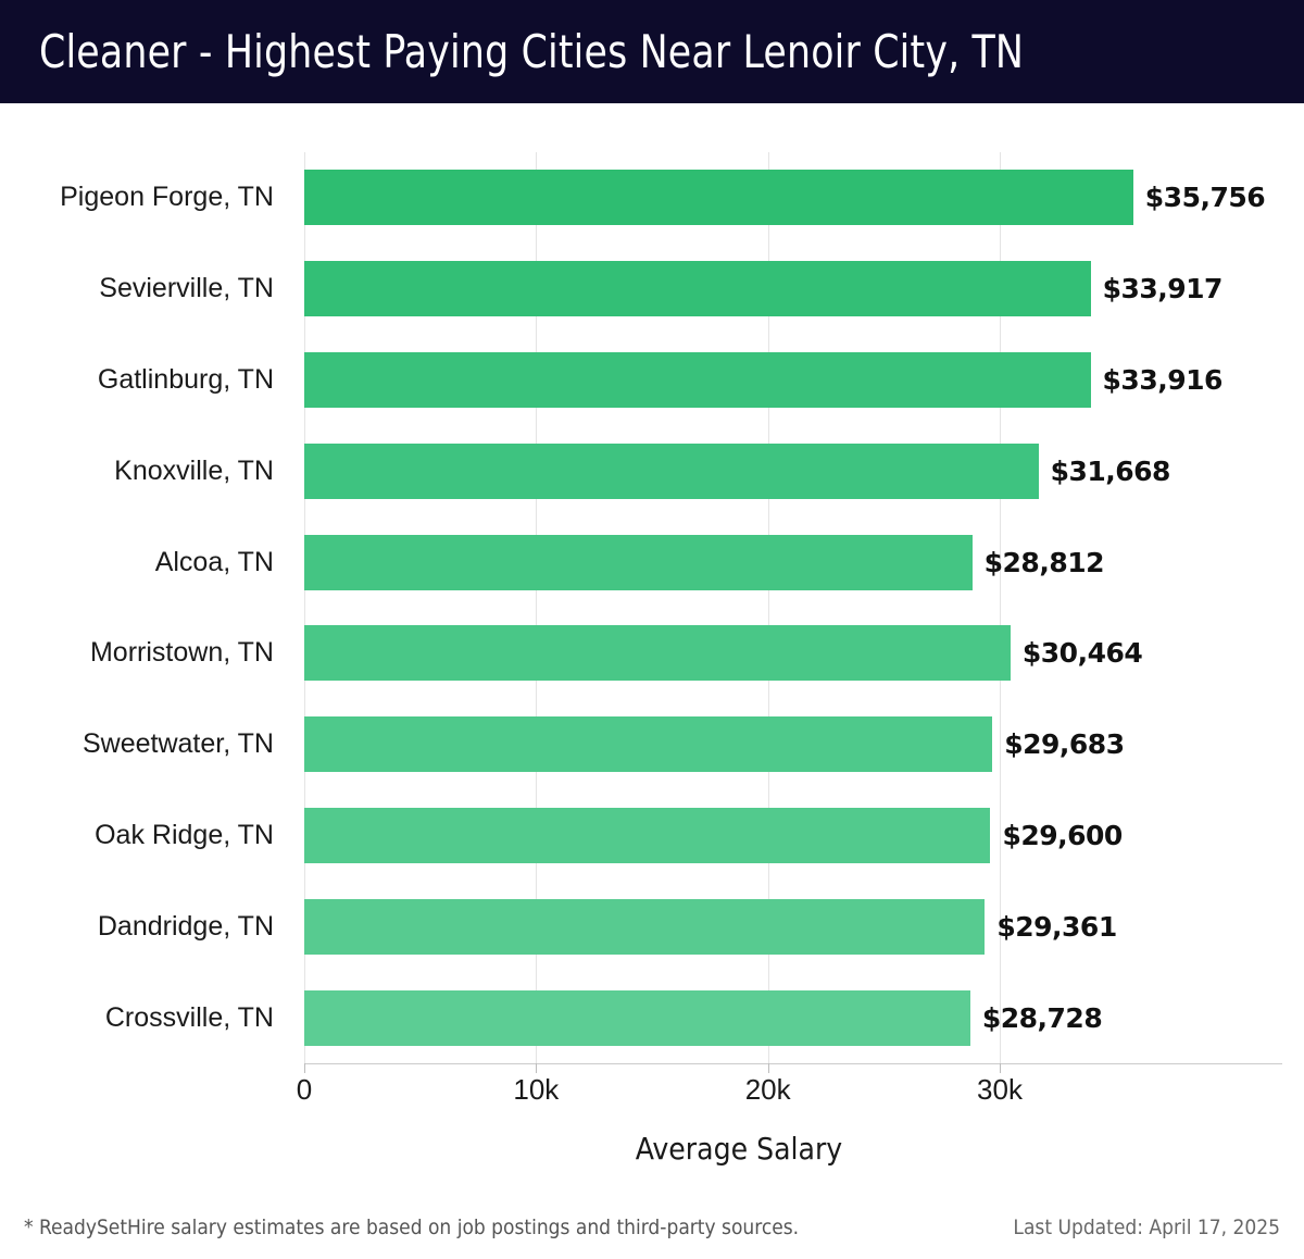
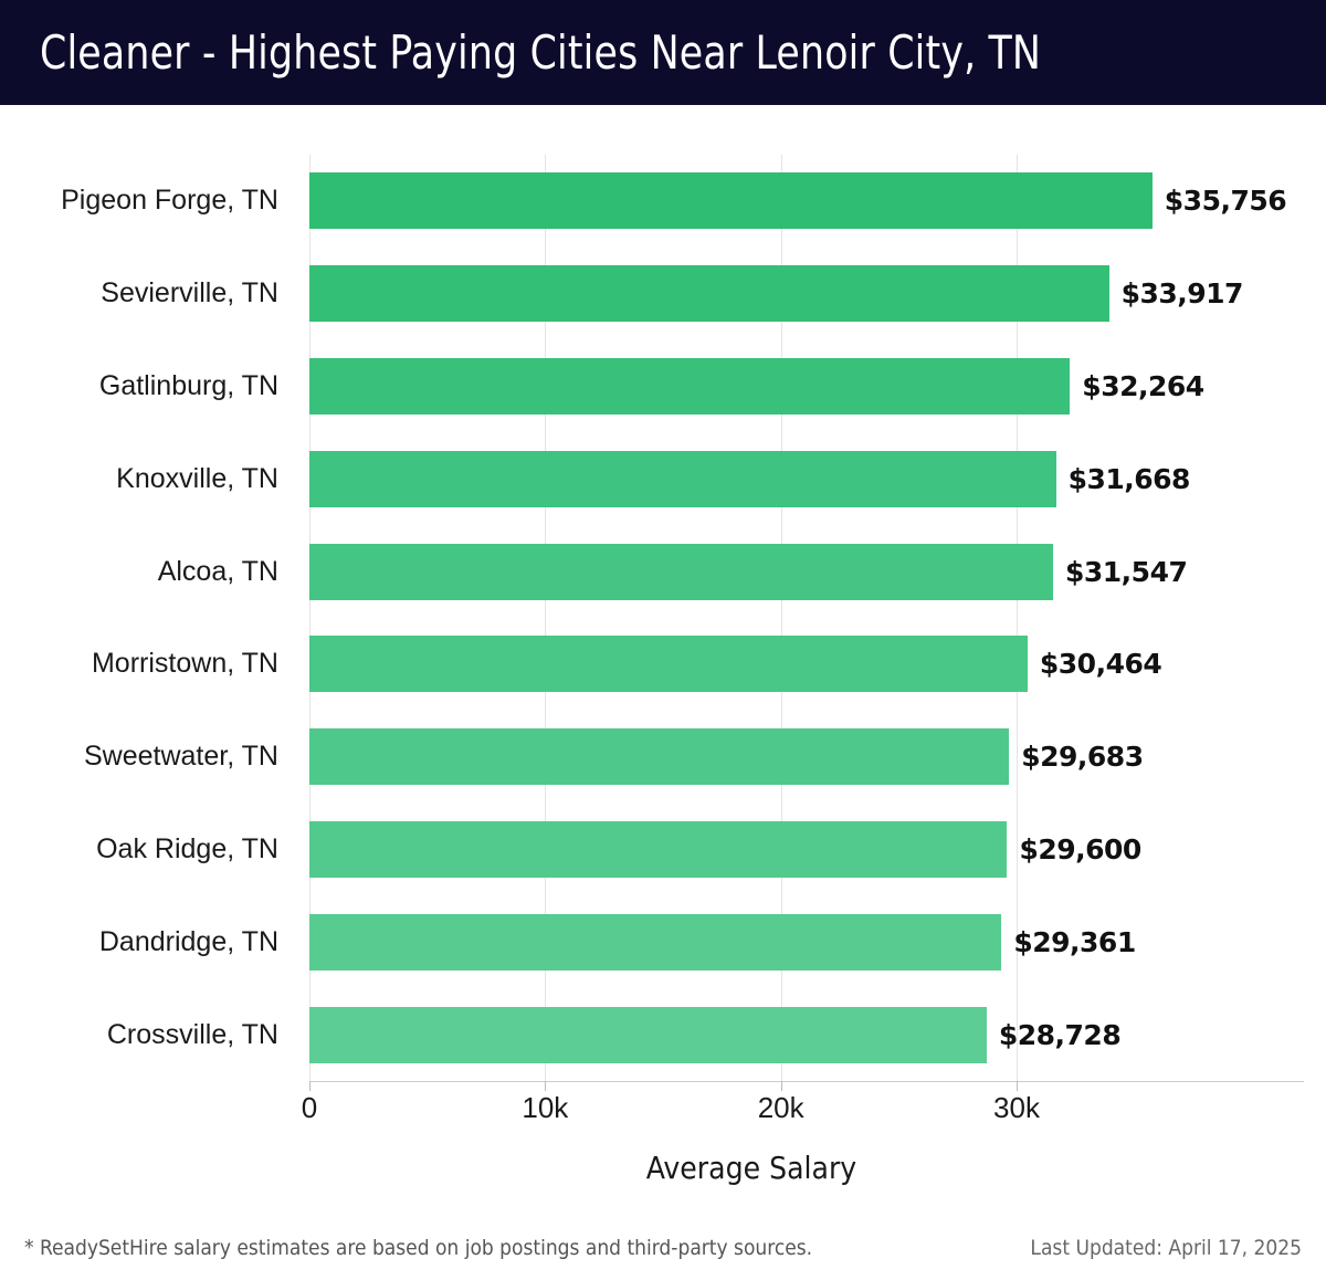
Gatlinburg, TN: $33,916 -> $32,264
Alcoa, TN: $28,812 -> $31,547
